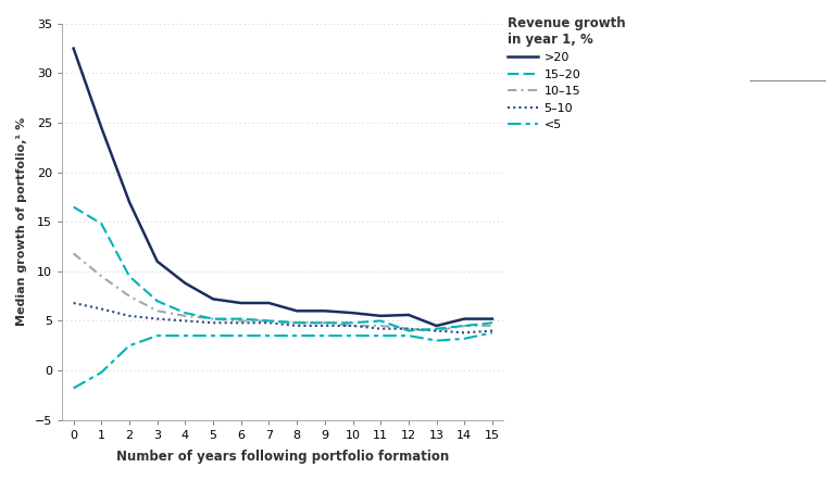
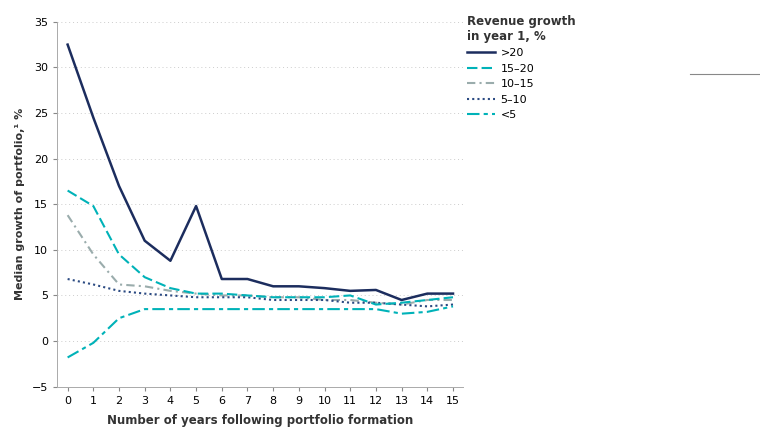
10–15/0: 11.8 -> 13.8
10–15/2: 7.5 -> 6.2
>20/5: 7.2 -> 14.8
